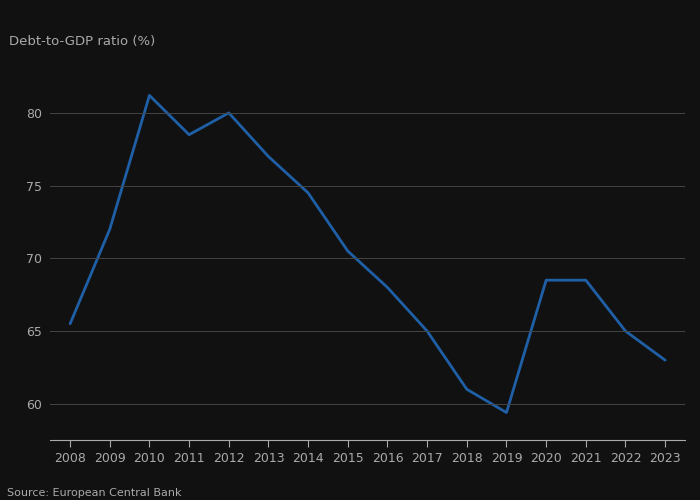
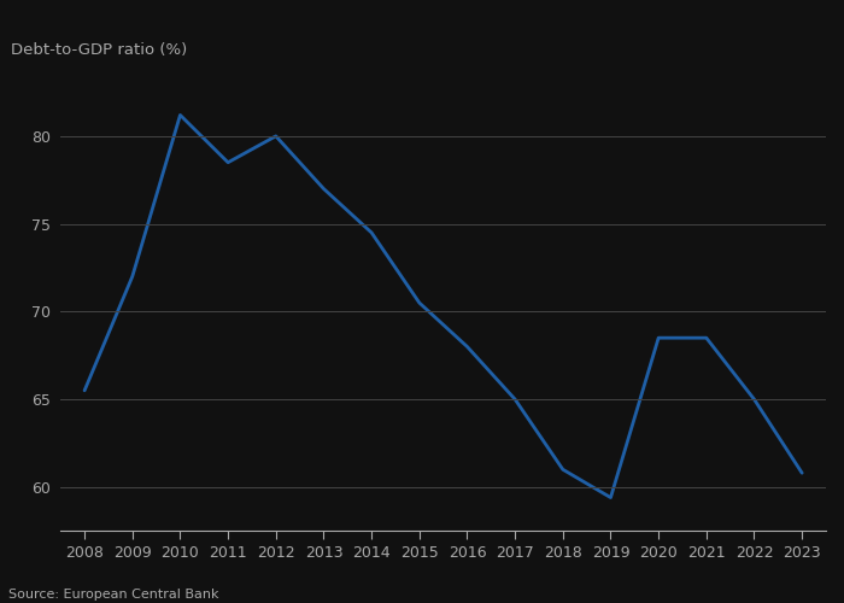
2023: 63.0 -> 60.8
